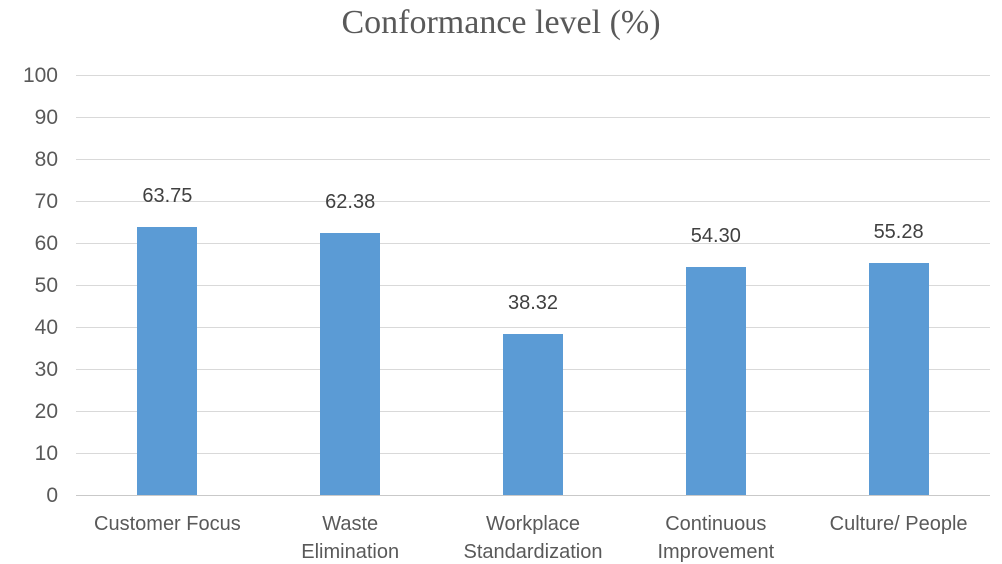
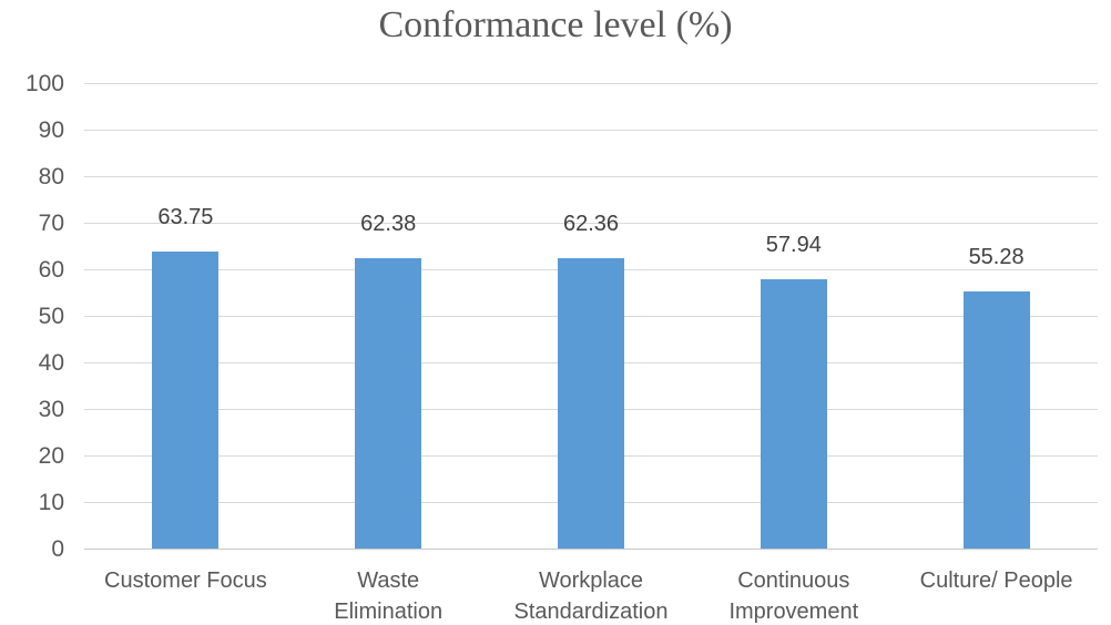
Workplace Standardization: 38.32 -> 62.36
Continuous Improvement: 54.30 -> 57.94
